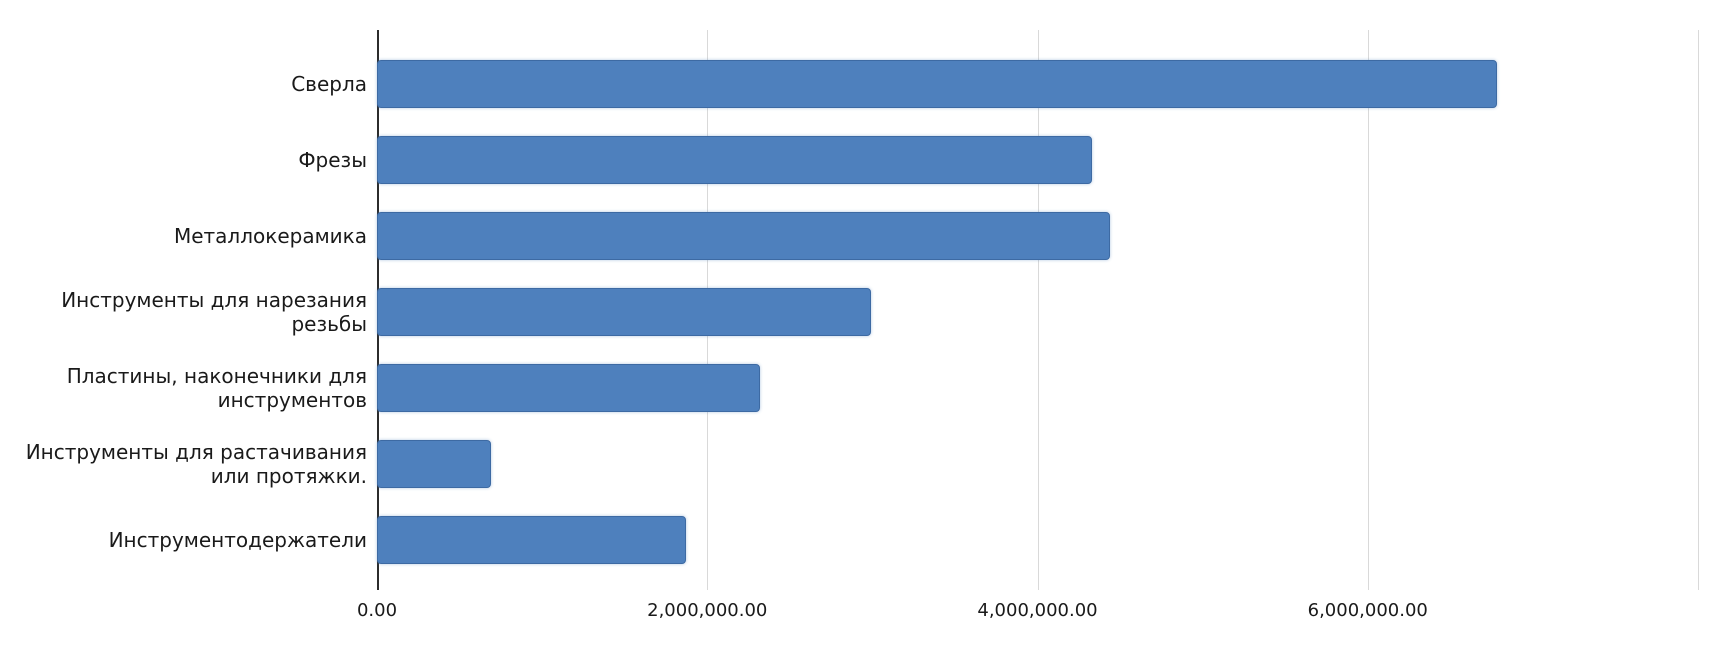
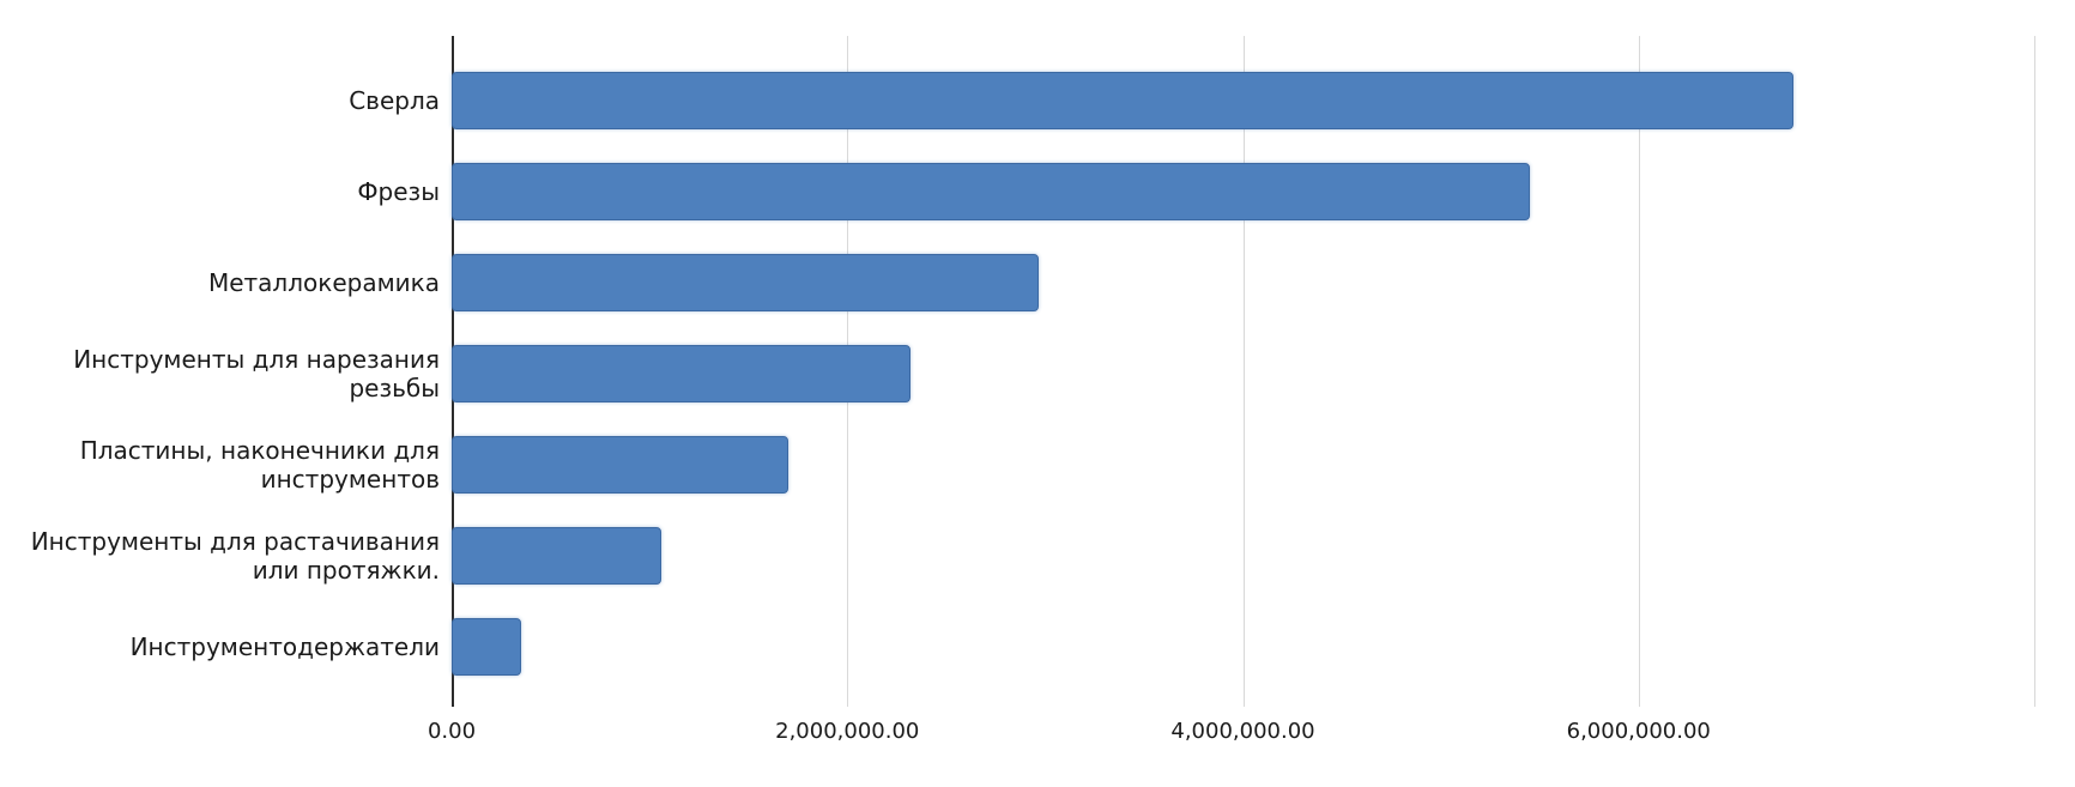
Фрезы: 4330000 -> 5450000
Металлокерамика: 4440000 -> 2970000
Инструменты для нарезания резьбы: 2990000 -> 2320000
Пластины, наконечники для инструментов: 2320000 -> 1700000
Инструменты для растачивания или протяжки.: 690000 -> 1060000
Инструментодержатели: 1870000 -> 350000
